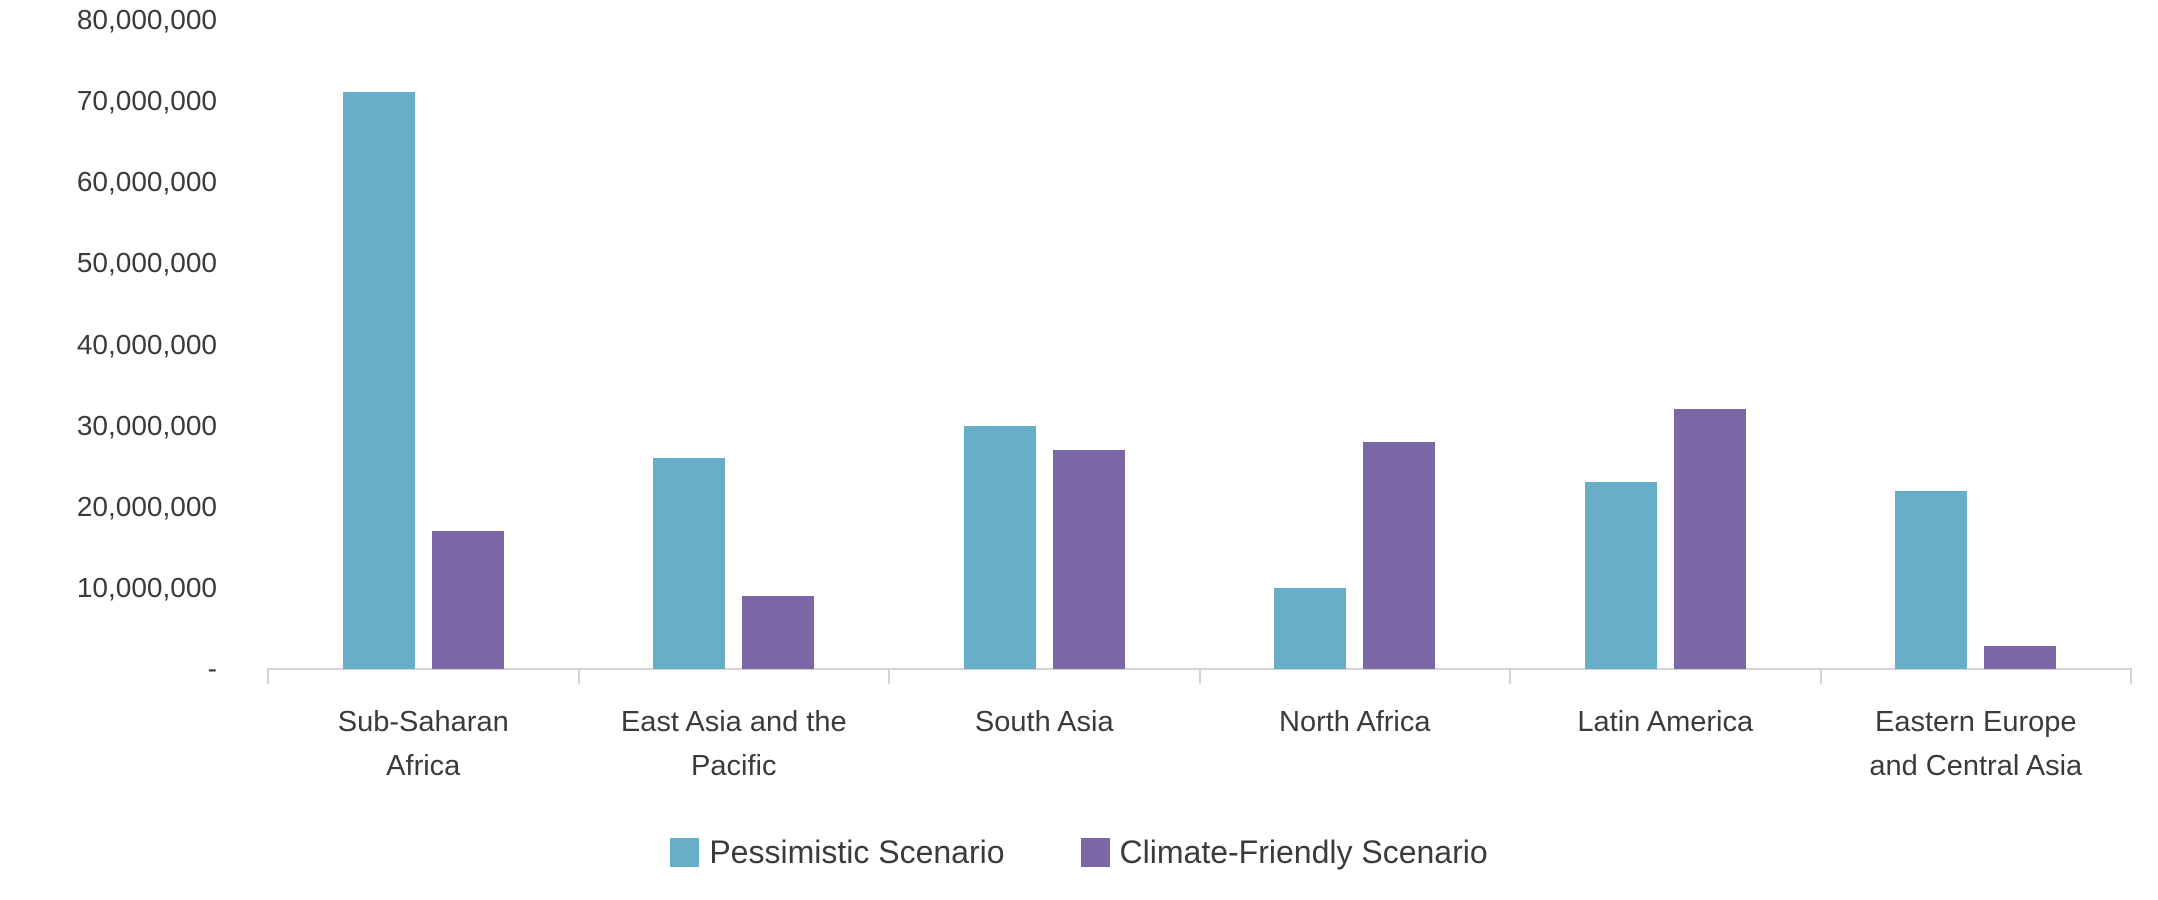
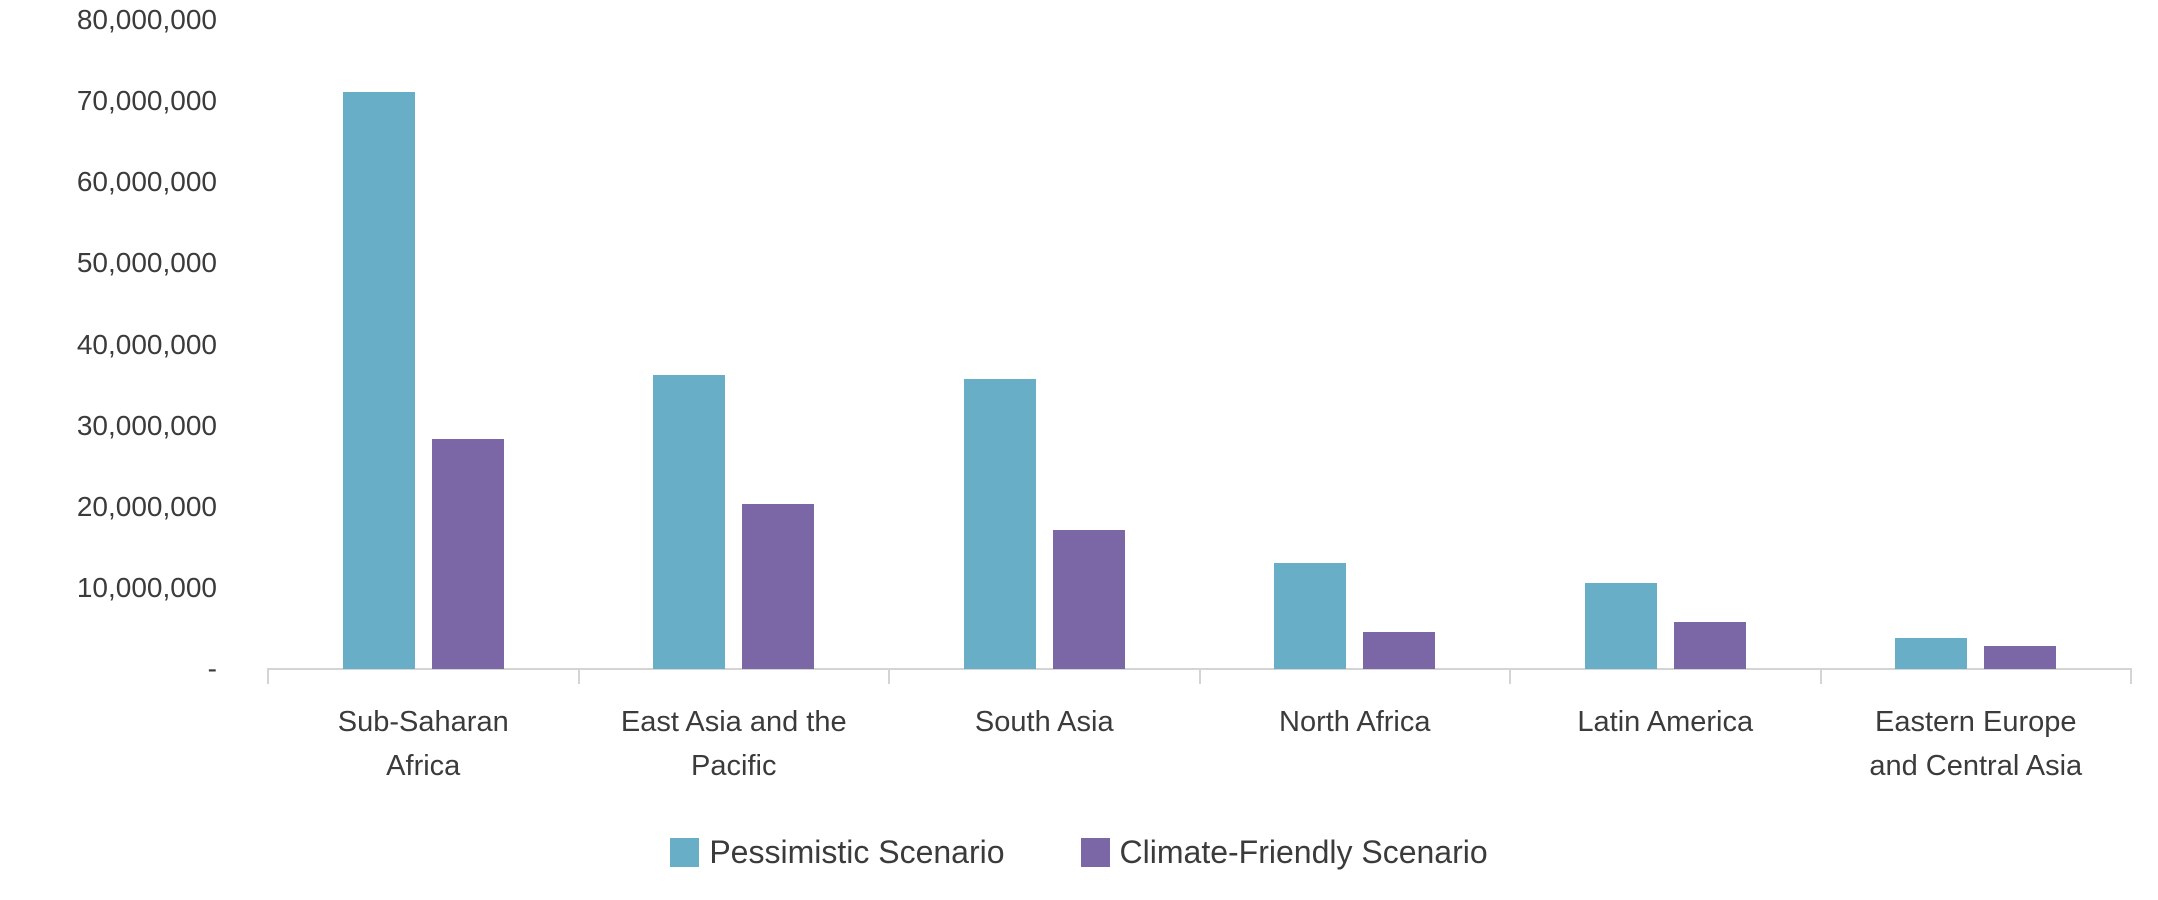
Climate-Friendly Scenario/Sub-Saharan Africa: 17000000 -> 28000000
Pessimistic Scenario/East Asia and the Pacific: 26000000 -> 36000000
Climate-Friendly Scenario/East Asia and the Pacific: 9000000 -> 20000000
Pessimistic Scenario/South Asia: 30000000 -> 36000000
Climate-Friendly Scenario/South Asia: 27000000 -> 17000000
Pessimistic Scenario/North Africa: 10000000 -> 13000000
Climate-Friendly Scenario/North Africa: 28000000 -> 4000000
Pessimistic Scenario/Latin America: 23000000 -> 11000000
Climate-Friendly Scenario/Latin America: 32000000 -> 6000000
Pessimistic Scenario/Eastern Europe and Central Asia: 22000000 -> 4000000
